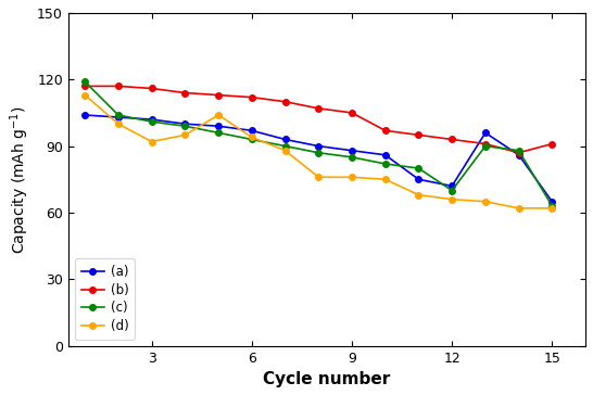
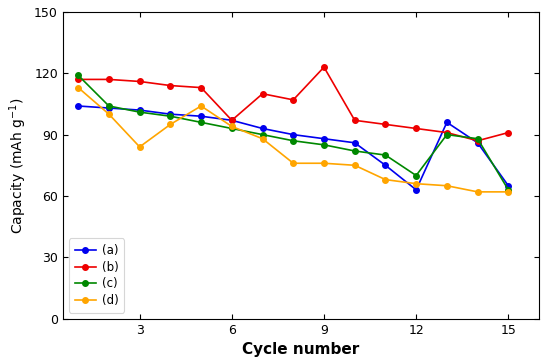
(d)/3: 92 -> 84
(b)/6: 112 -> 97
(b)/9: 105 -> 123
(a)/12: 72 -> 63
